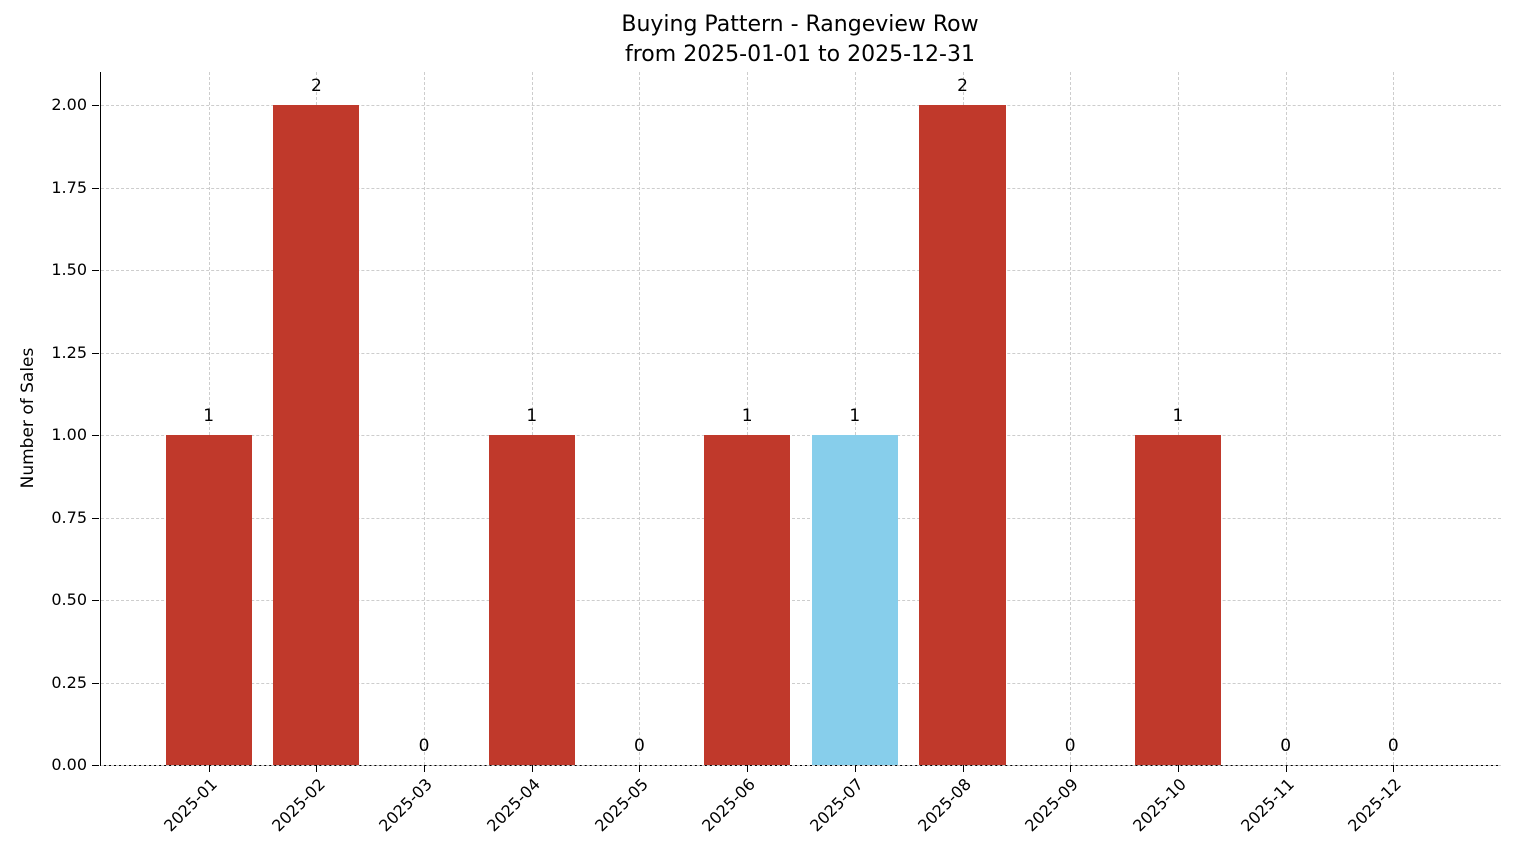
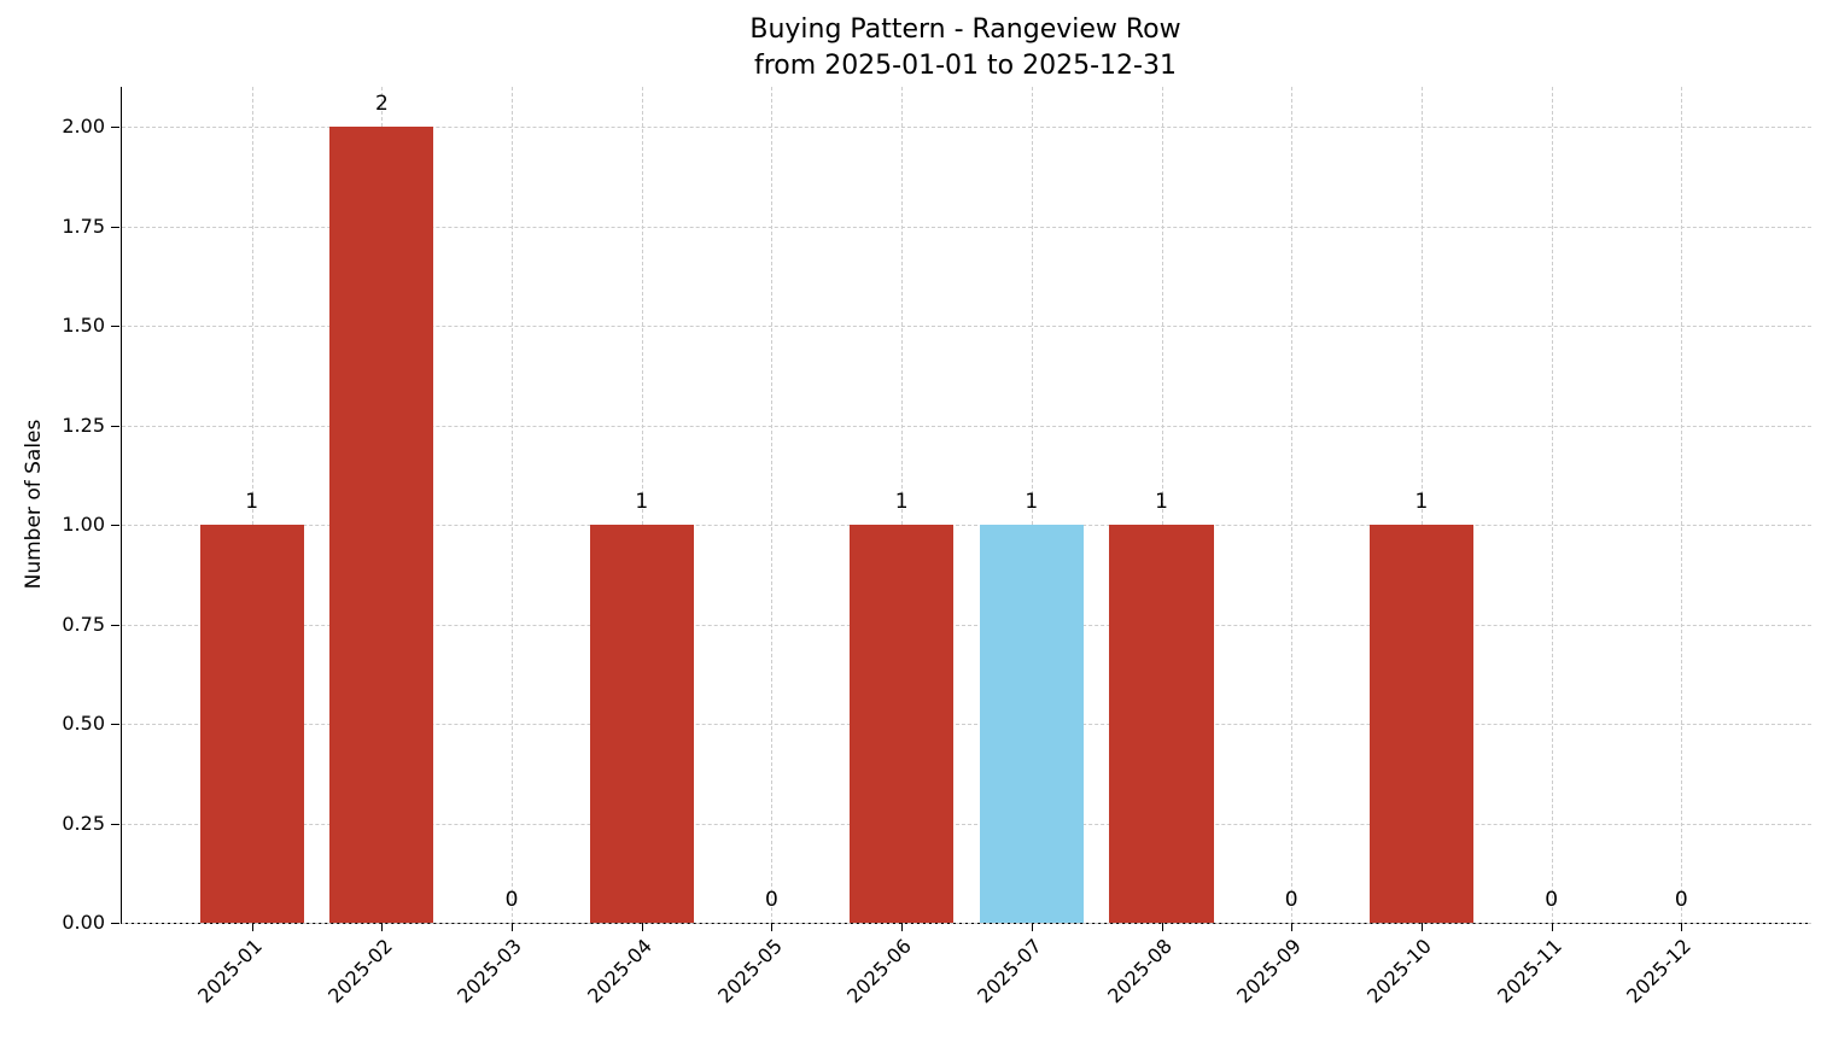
2025-08: 2 -> 1
